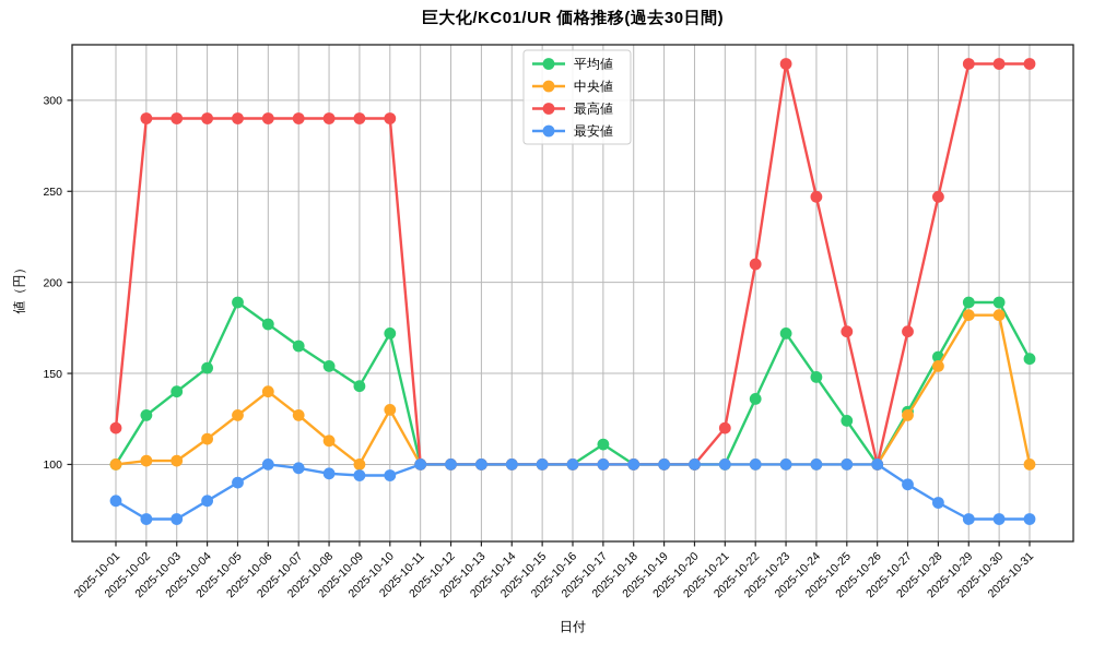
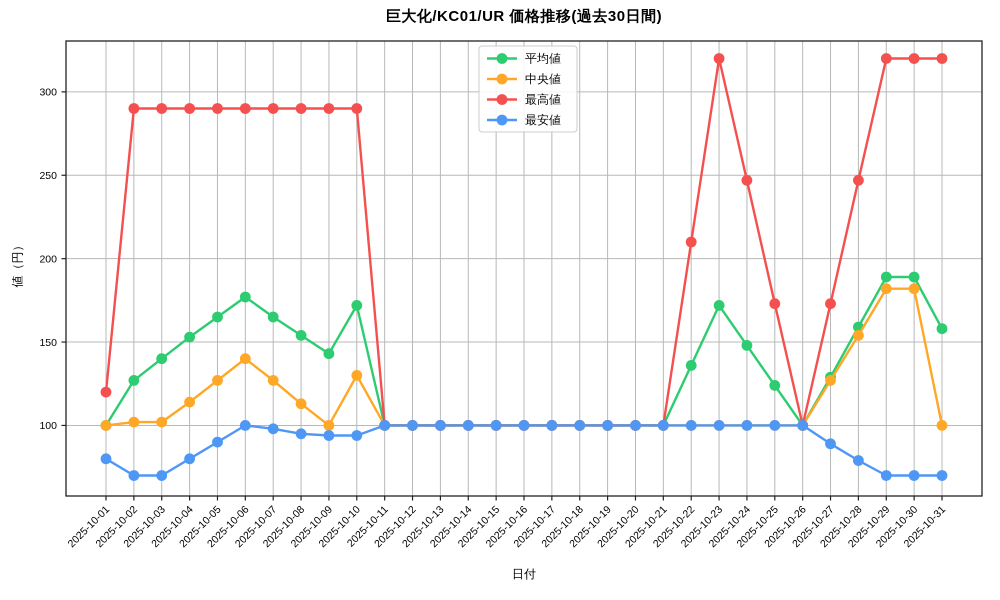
平均値/2025-10-05: 189 -> 165
平均値/2025-10-17: 111 -> 100
最高値/2025-10-21: 120 -> 100
